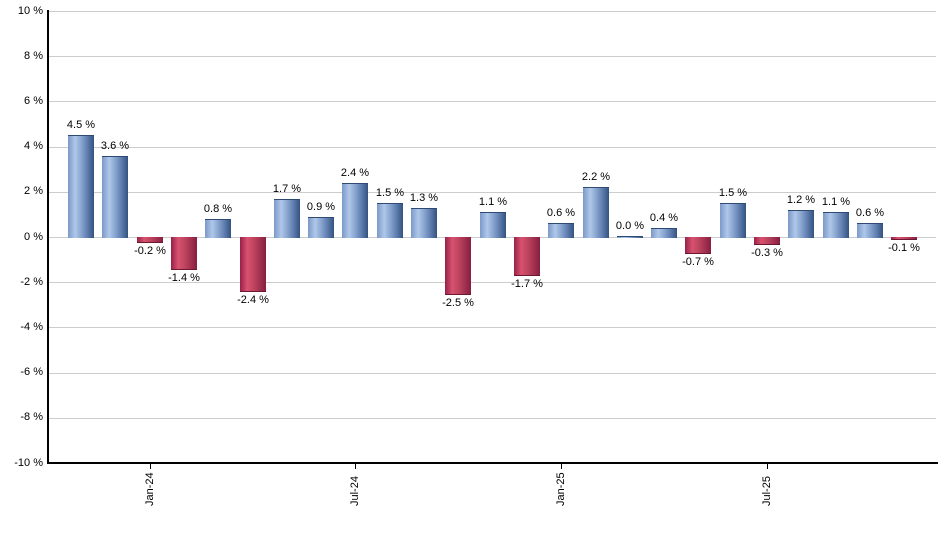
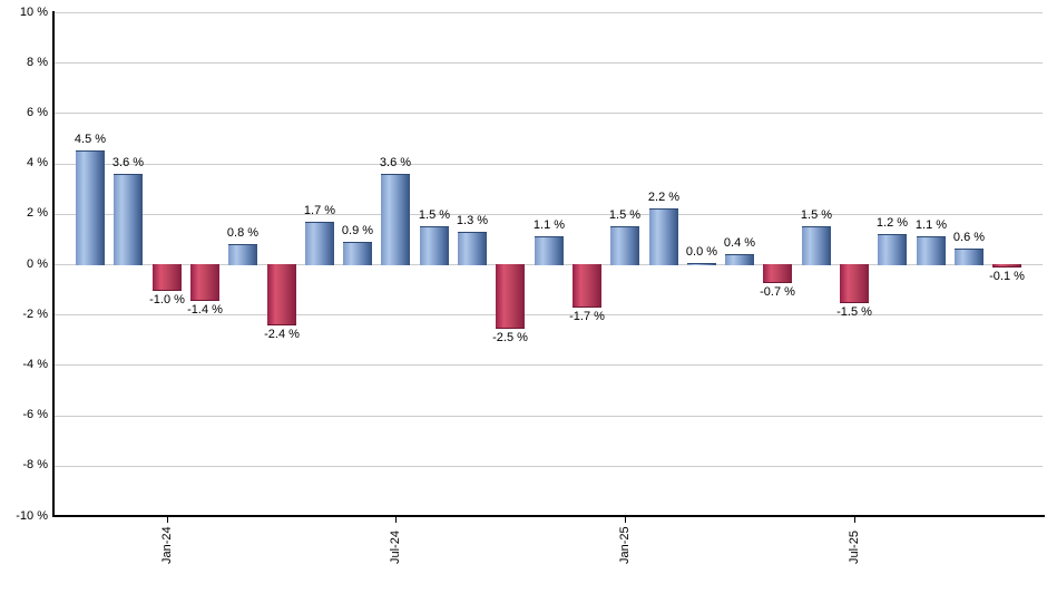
Jan-24: -0.2 -> -1.0
Jul-24: 2.4 -> 3.6
Jan-25: 0.6 -> 1.5
Jul-25: -0.3 -> -1.5
